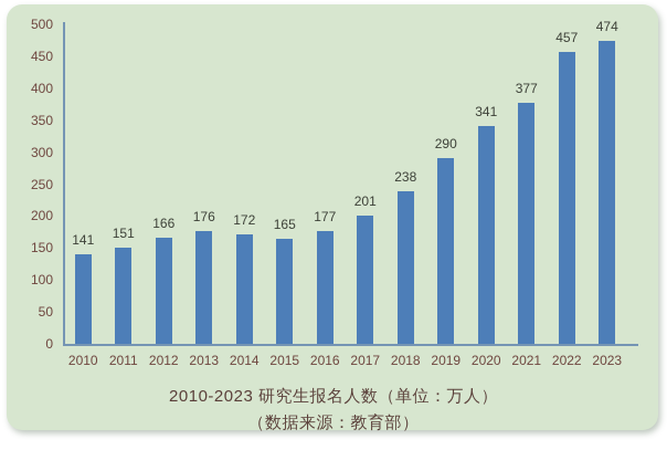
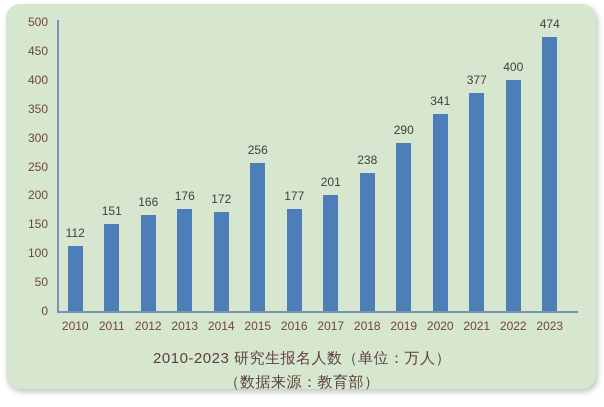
2010: 141 -> 112
2015: 165 -> 256
2022: 457 -> 400
